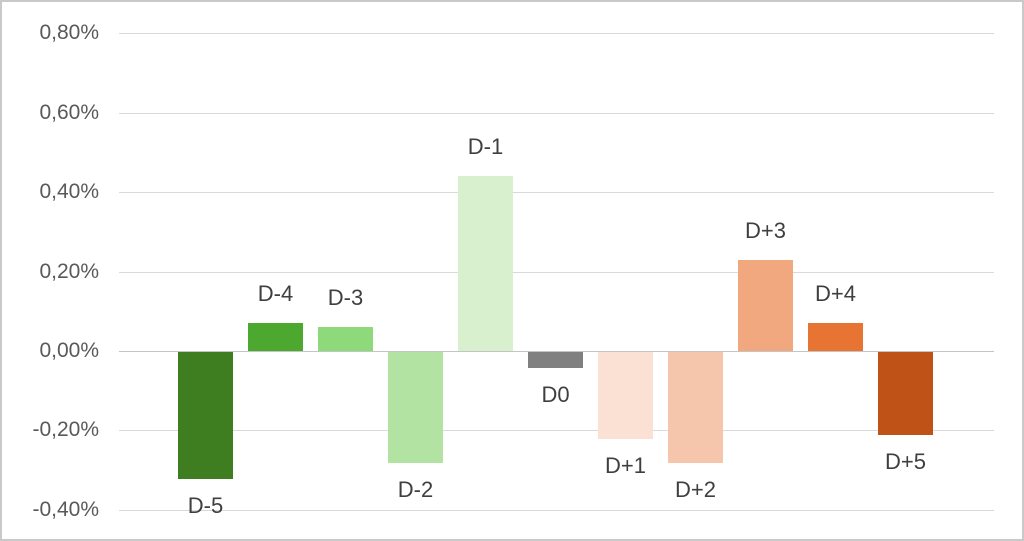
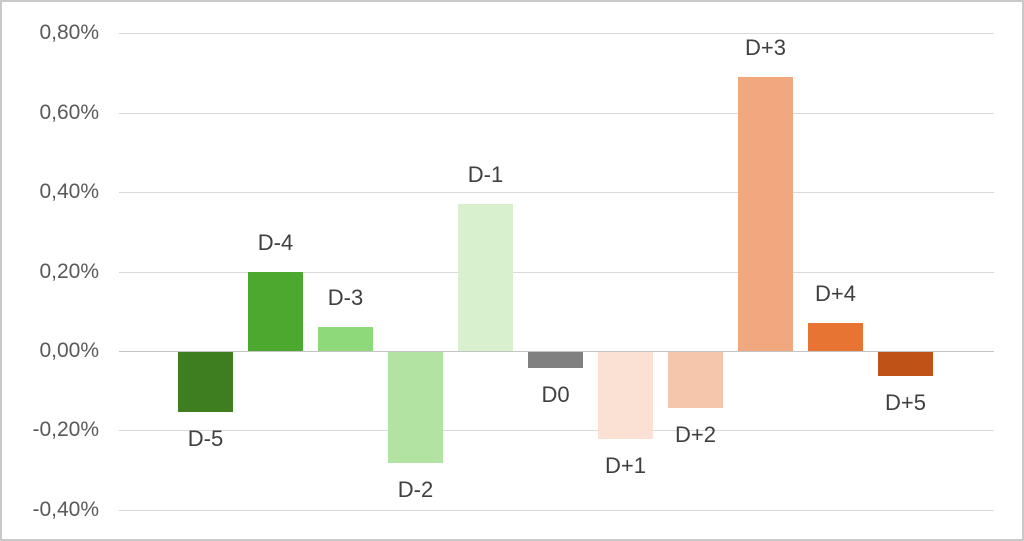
D-5: -0,32% -> -0,15%
D-4: 0,07% -> 0,20%
D-1: 0,44% -> 0,37%
D+2: -0,28% -> -0,14%
D+3: 0,23% -> 0,69%
D+5: -0,21% -> -0,06%
